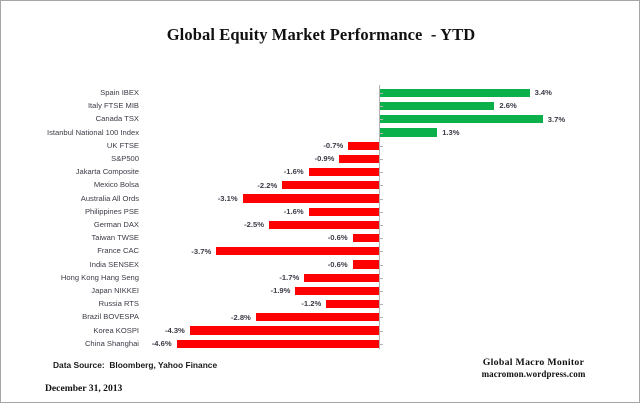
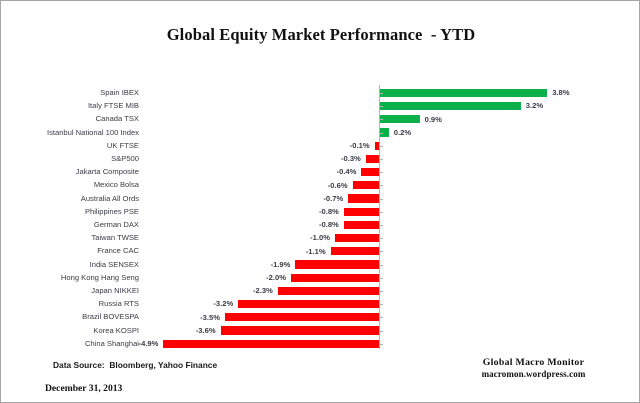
Spain IBEX: 3.4% -> 3.8%
Italy FTSE MIB: 2.6% -> 3.2%
Canada TSX: 3.7% -> 0.9%
Istanbul National 100 Index: 1.3% -> 0.2%
UK FTSE: -0.7% -> -0.1%
S&P500: -0.9% -> -0.3%
Jakarta Composite: -1.6% -> -0.4%
Mexico Bolsa: -2.2% -> -0.6%
Australia All Ords: -3.1% -> -0.7%
Philippines PSE: -1.6% -> -0.8%
German DAX: -2.5% -> -0.8%
Taiwan TWSE: -0.6% -> -1.0%
France CAC: -3.7% -> -1.1%
India SENSEX: -0.6% -> -1.9%
Hong Kong Hang Seng: -1.7% -> -2.0%
Japan NIKKEI: -1.9% -> -2.3%
Russia RTS: -1.2% -> -3.2%
Brazil BOVESPA: -2.8% -> -3.5%
Korea KOSPI: -4.3% -> -3.6%
China Shanghai: -4.6% -> -4.9%
